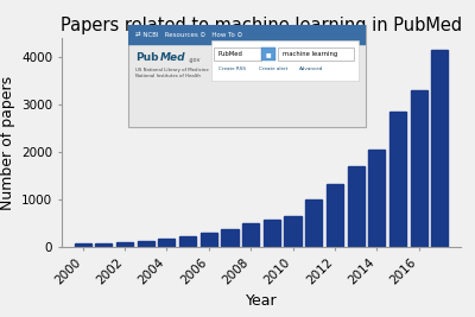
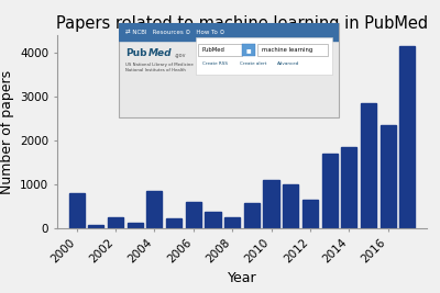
2000: 80 -> 800
2002: 110 -> 250
2004: 180 -> 850
2006: 310 -> 600
2008: 500 -> 250
2010: 660 -> 1100
2012: 1320 -> 650
2014: 2060 -> 1850
2016: 3290 -> 2350
